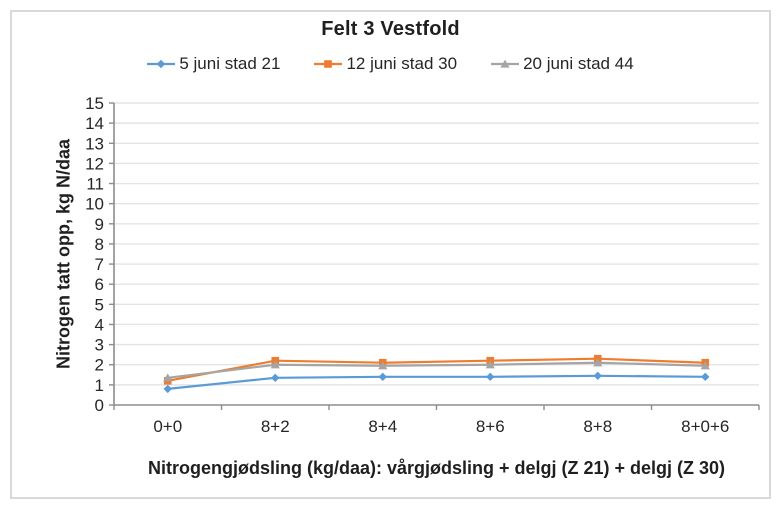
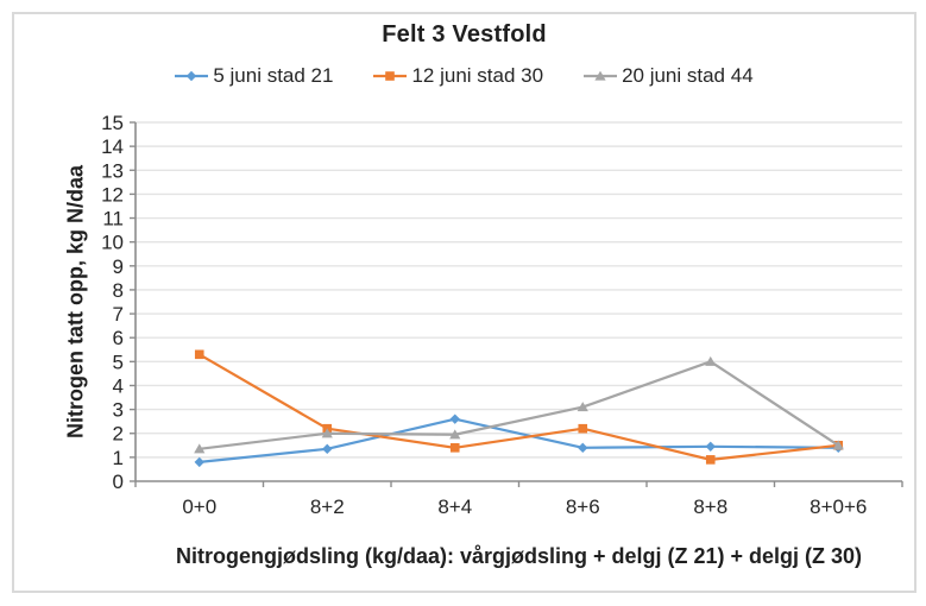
12 juni stad 30/0+0: 1.2 -> 5.3
5 juni stad 21/8+4: 1.4 -> 2.6
12 juni stad 30/8+4: 2.1 -> 1.4
20 juni stad 44/8+6: 2.0 -> 3.1
12 juni stad 30/8+8: 2.3 -> 0.9
20 juni stad 44/8+8: 2.1 -> 5.0
12 juni stad 30/8+0+6: 2.1 -> 1.5
20 juni stad 44/8+0+6: 1.9 -> 1.5
